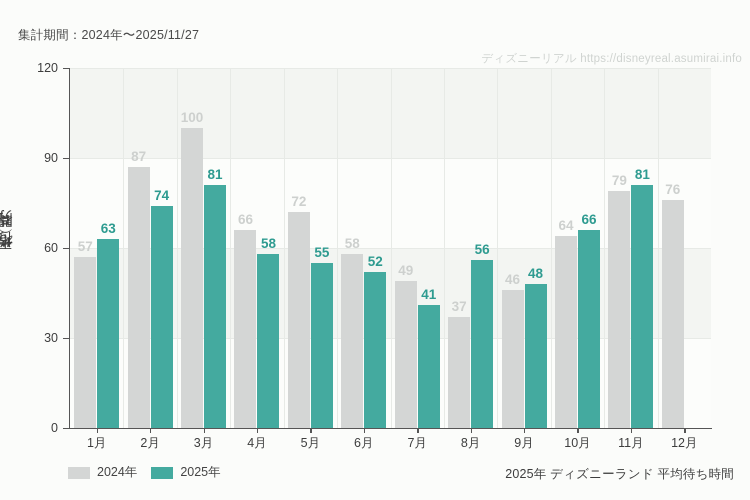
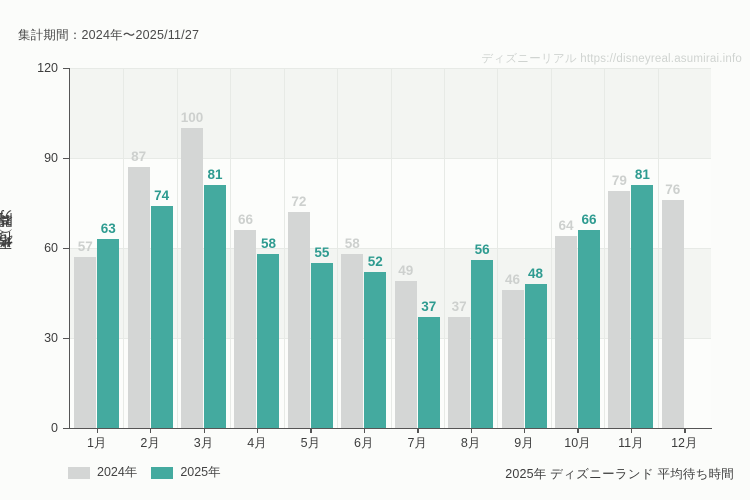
2025年/7月: 41 -> 37
